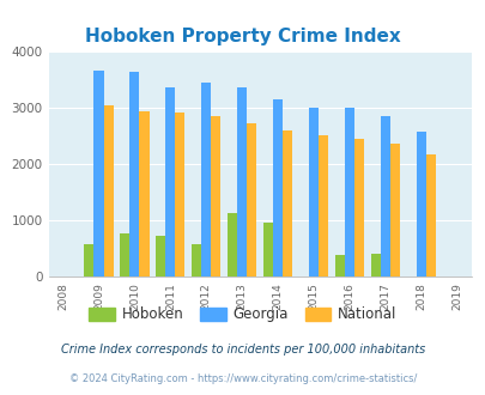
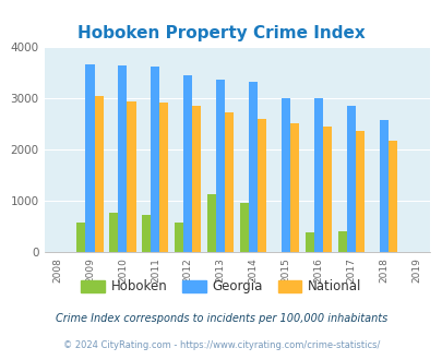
Georgia/2011: 3350 -> 3620
Georgia/2014: 3150 -> 3310
